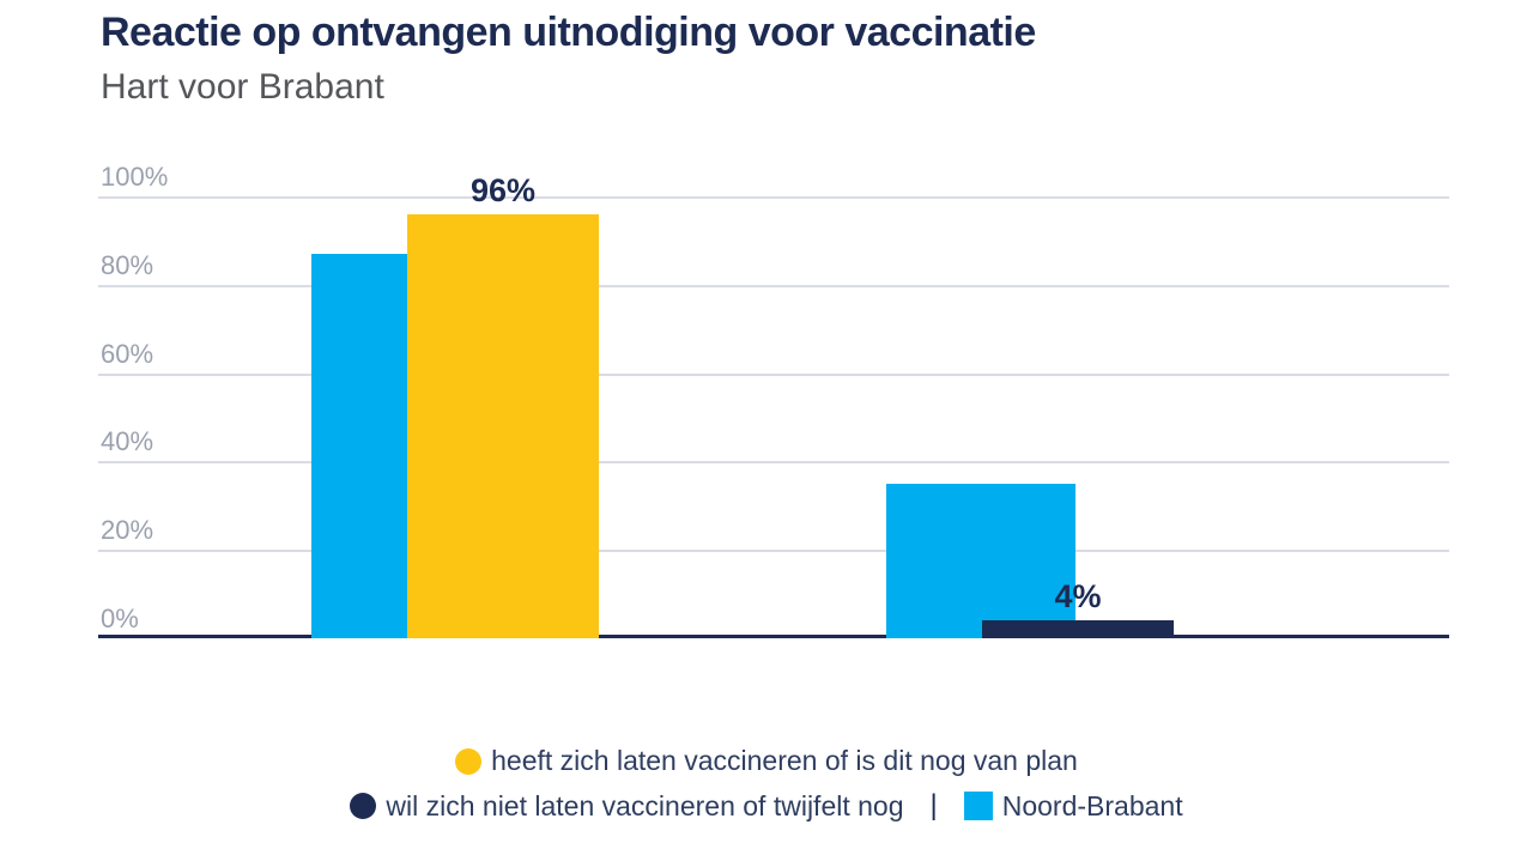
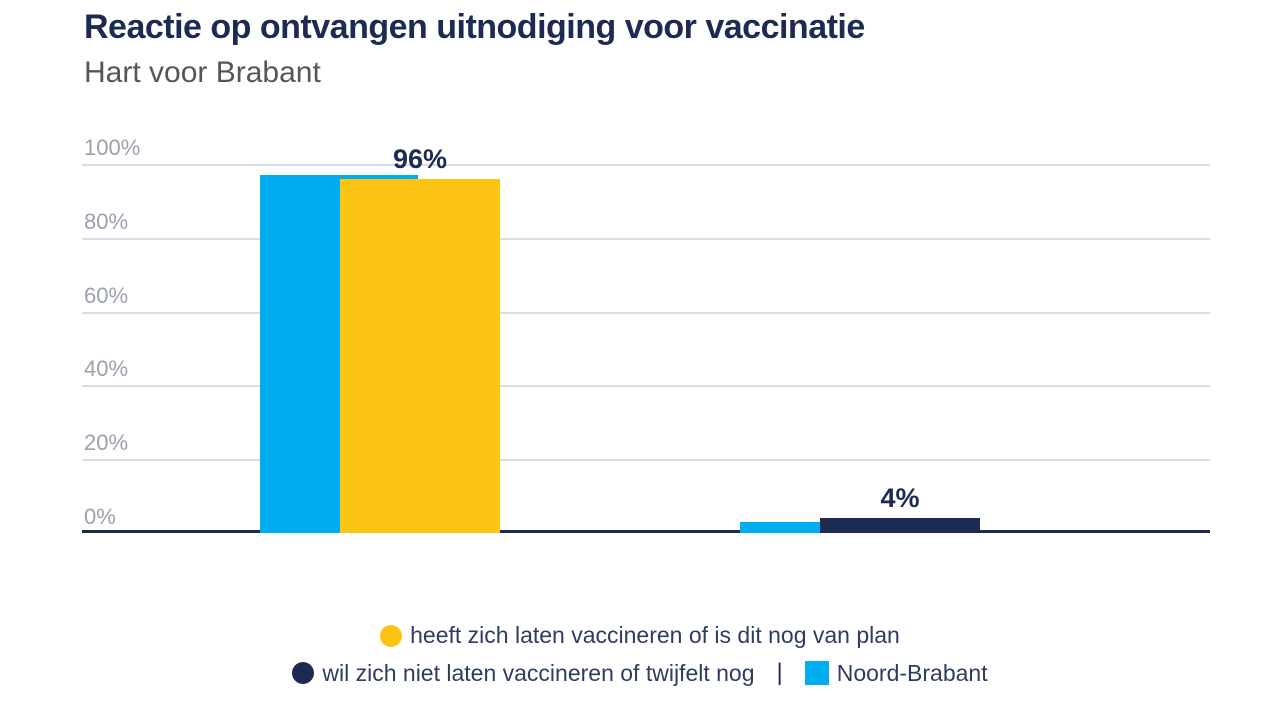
Noord-Brabant/heeft zich laten vaccineren of is dit nog van plan: 87% -> 97%
Noord-Brabant/wil zich niet laten vaccineren of twijfelt nog: 35% -> 3%
